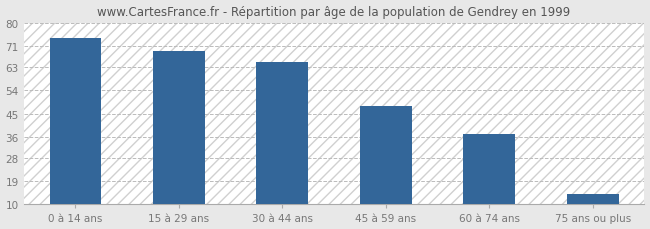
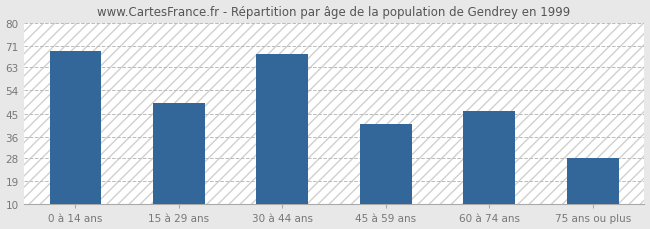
0 à 14 ans: 74 -> 69
15 à 29 ans: 69 -> 49
30 à 44 ans: 65 -> 68
45 à 59 ans: 48 -> 41
60 à 74 ans: 37 -> 46
75 ans ou plus: 14 -> 28
